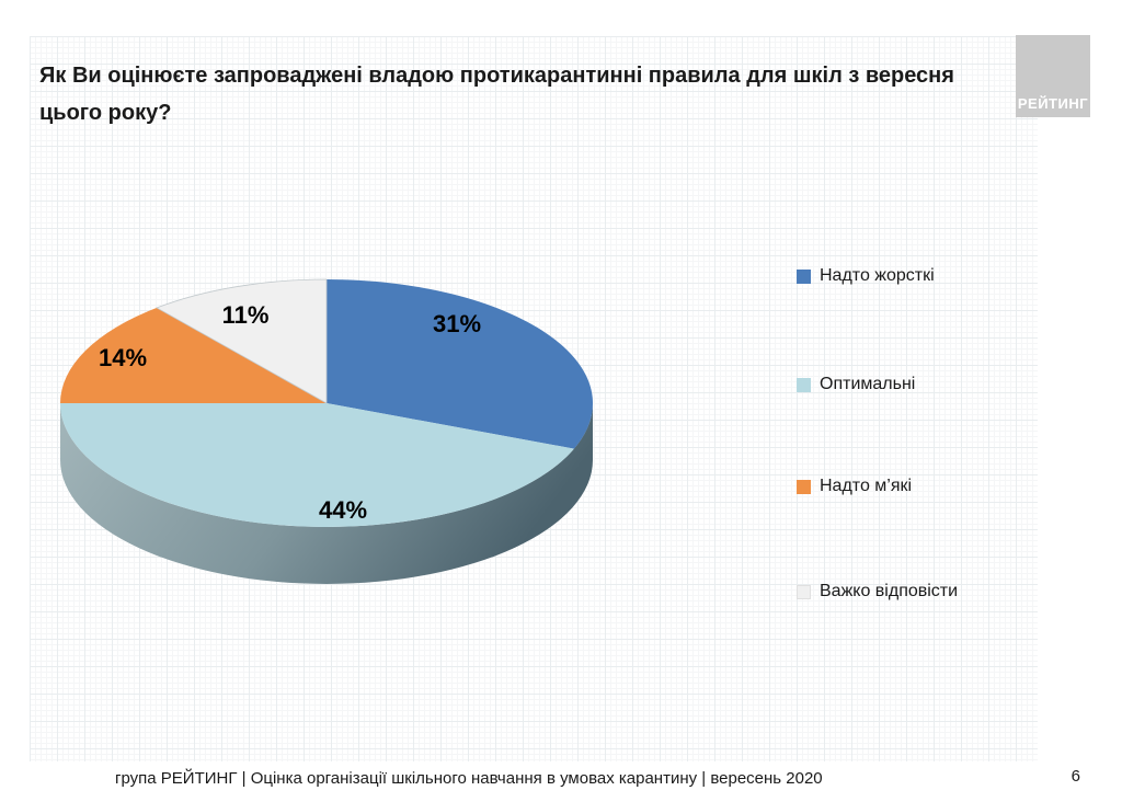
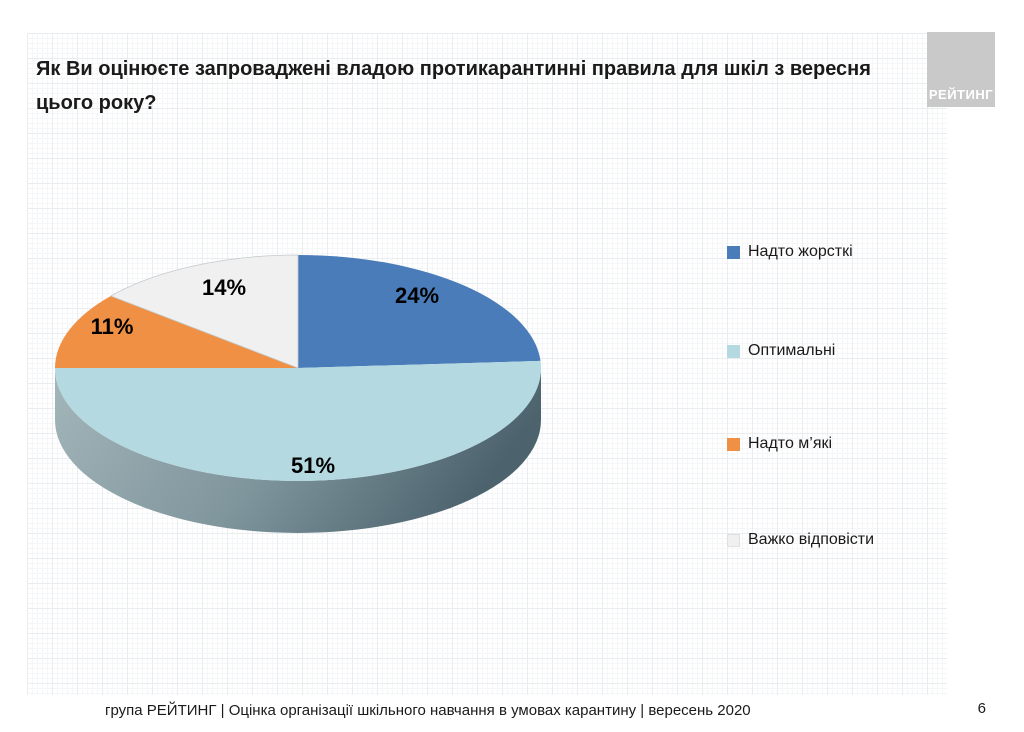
Надто жорсткі: 31% -> 24%
Оптимальні: 44% -> 51%
Надто м’які: 14% -> 11%
Важко відповісти: 11% -> 14%
